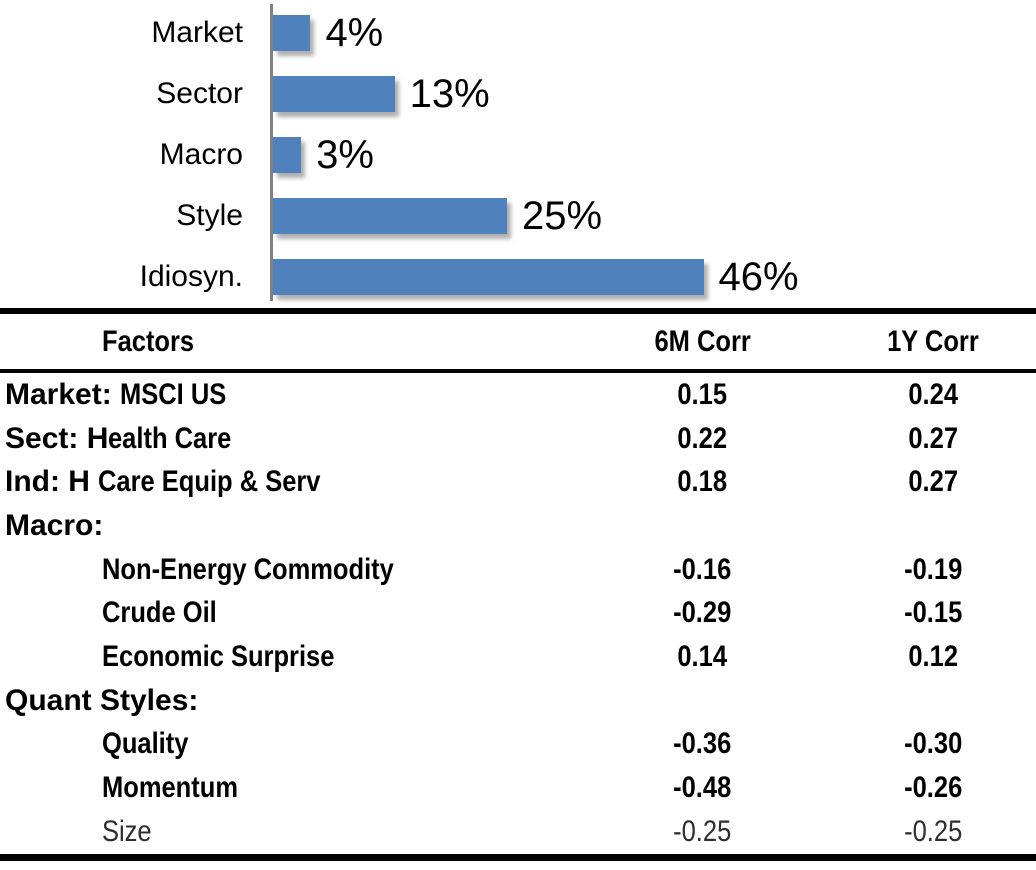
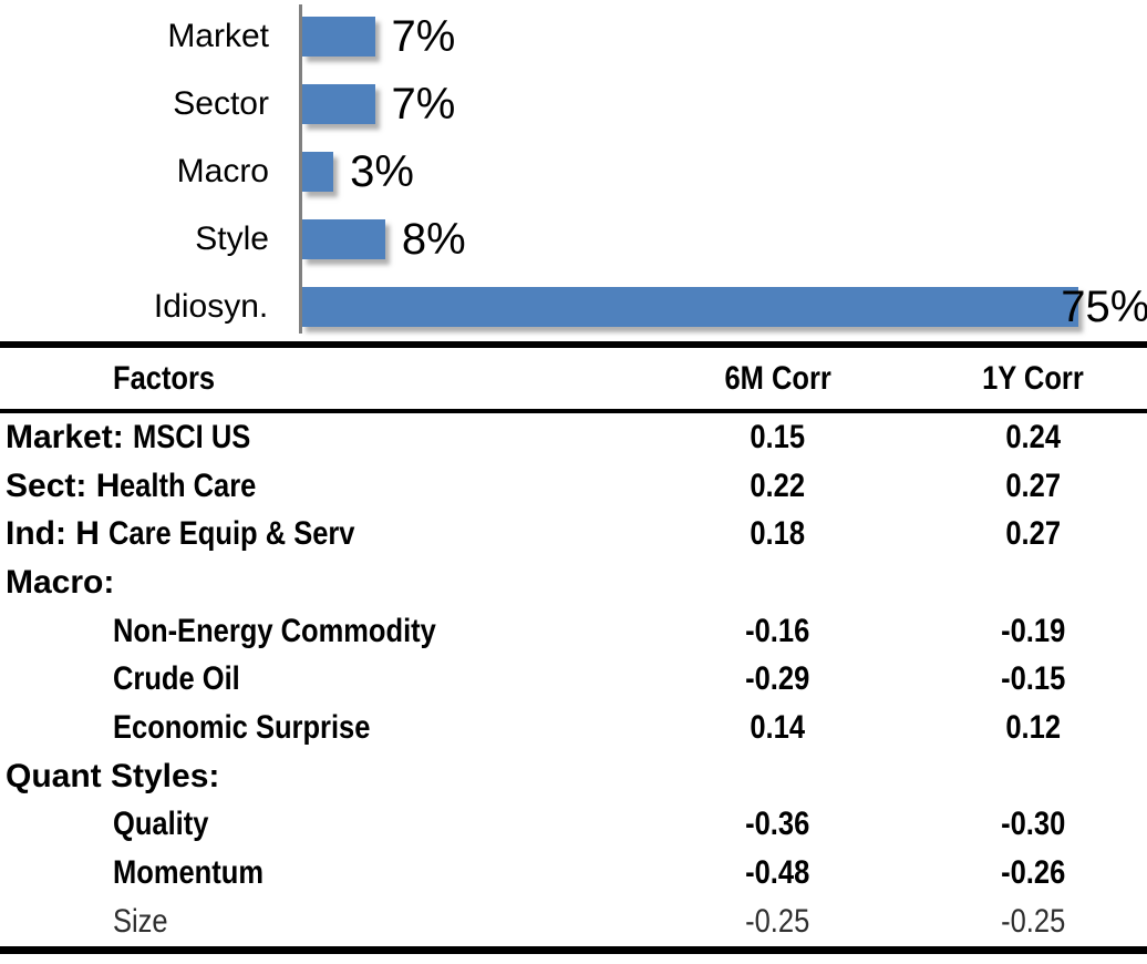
Market: 4% -> 7%
Sector: 13% -> 7%
Style: 25% -> 8%
Idiosyn.: 46% -> 75%
